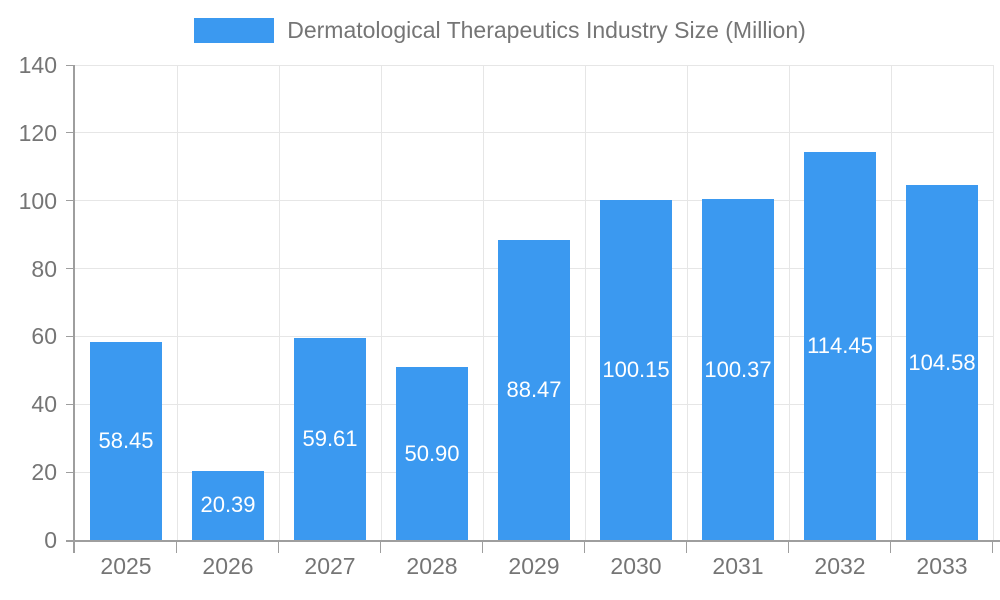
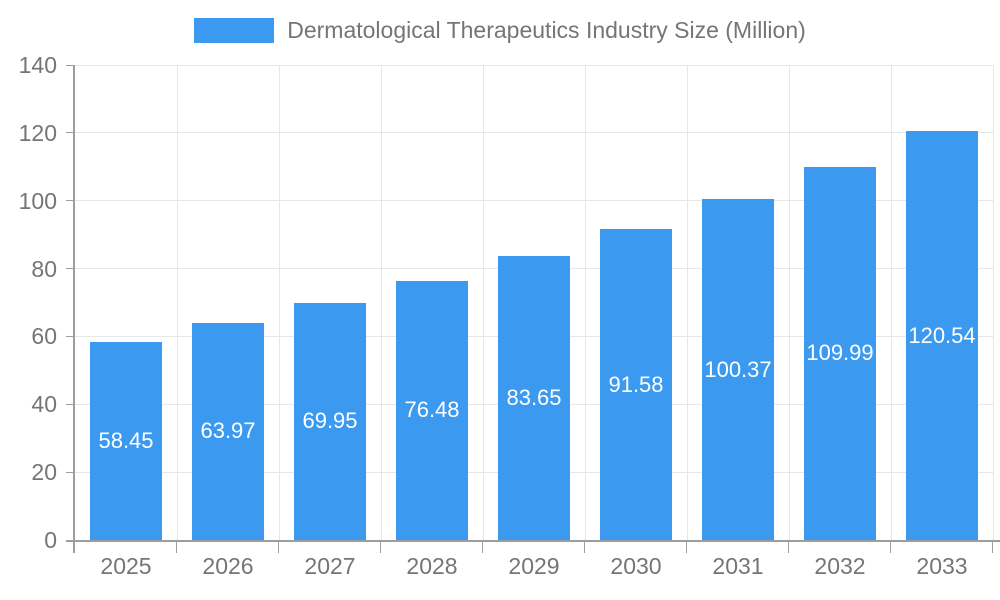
2026: 20.39 -> 63.97
2027: 59.61 -> 69.95
2028: 50.90 -> 76.48
2029: 88.47 -> 83.65
2030: 100.15 -> 91.58
2032: 114.45 -> 109.99
2033: 104.58 -> 120.54
